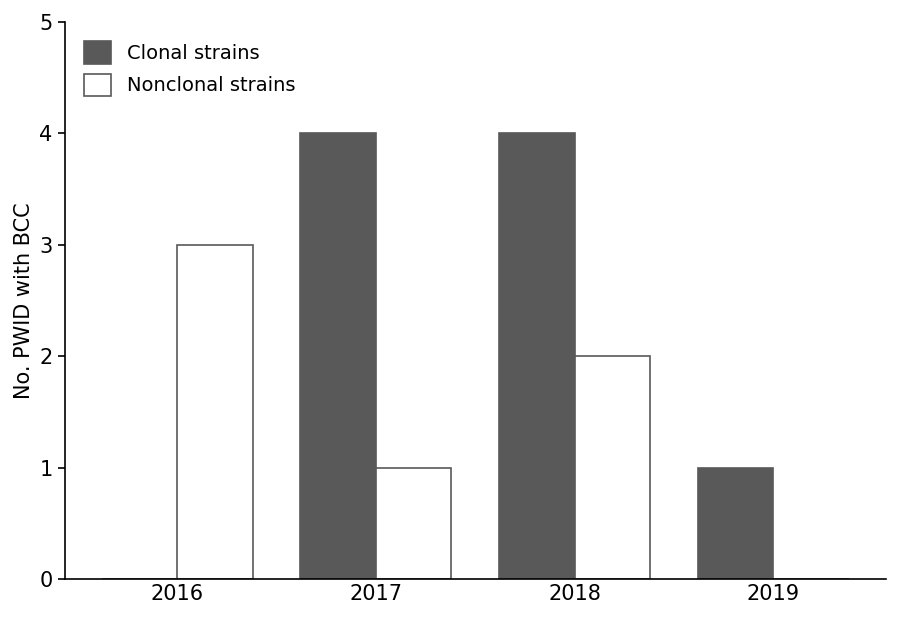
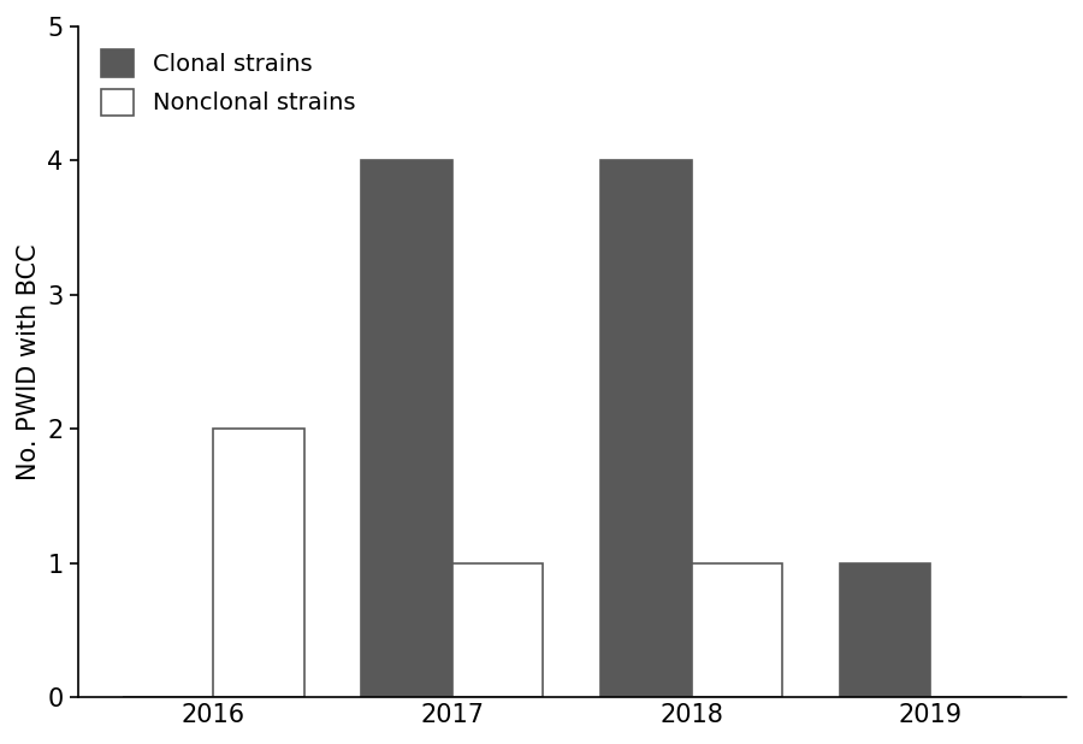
Nonclonal strains/2016: 3 -> 2
Nonclonal strains/2018: 2 -> 1
